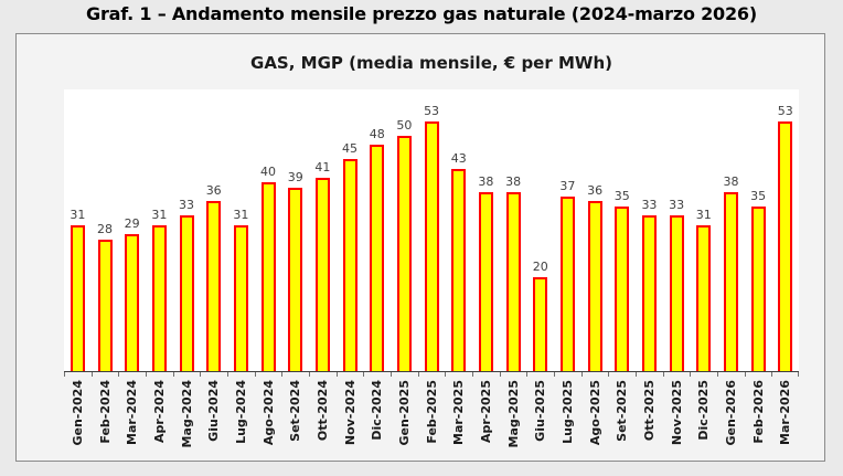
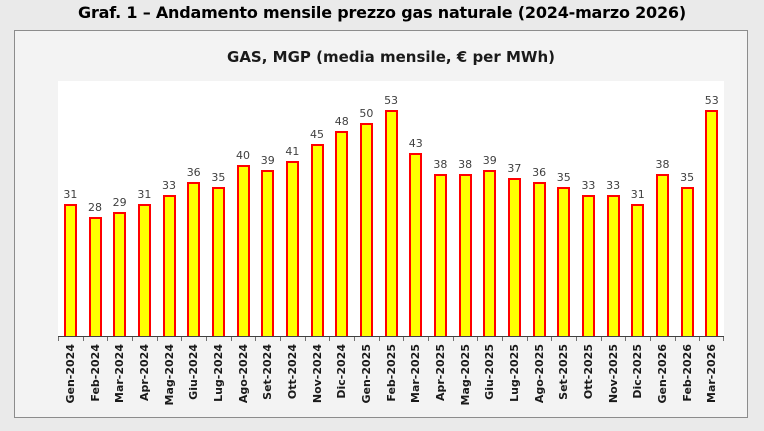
Lug-2024: 31 -> 35
Giu-2025: 20 -> 39
